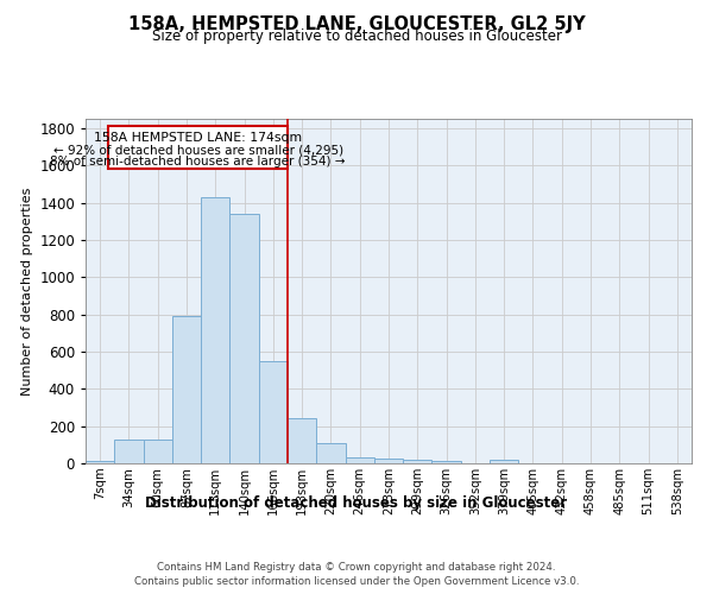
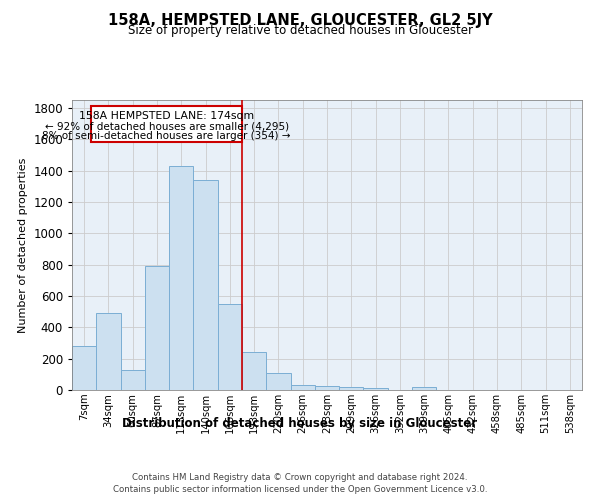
7sqm: 10 -> 280
34sqm: 130 -> 490
